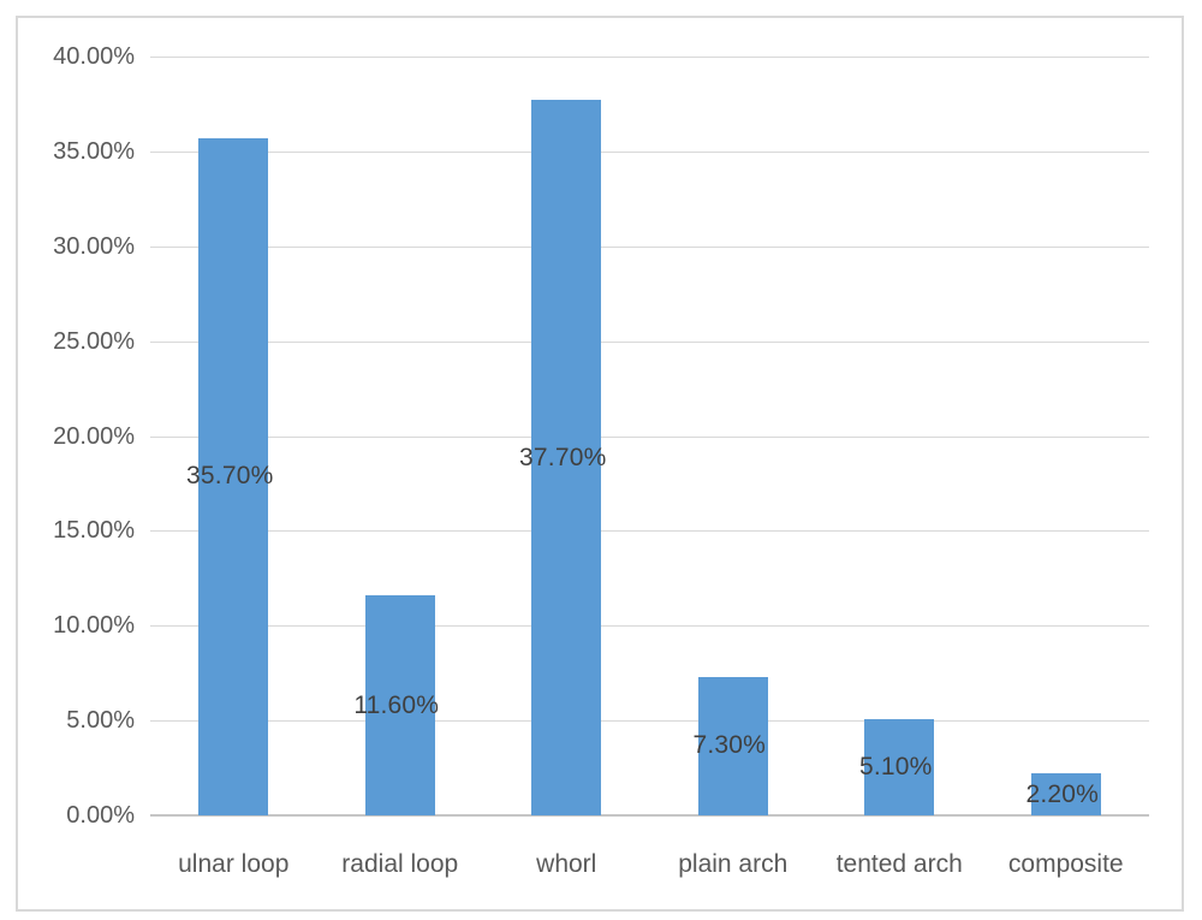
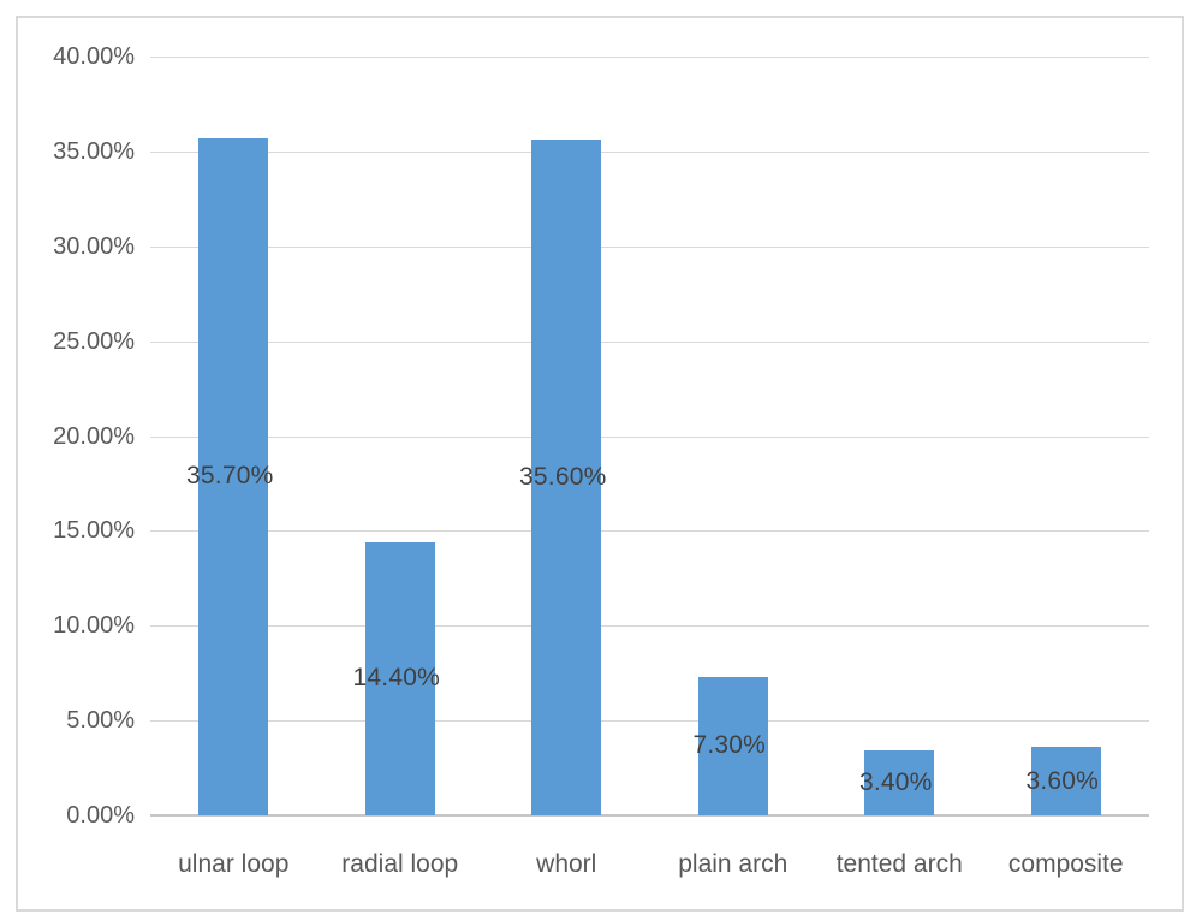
radial loop: 11.60% -> 14.40%
whorl: 37.70% -> 35.60%
tented arch: 5.10% -> 3.40%
composite: 2.20% -> 3.60%
